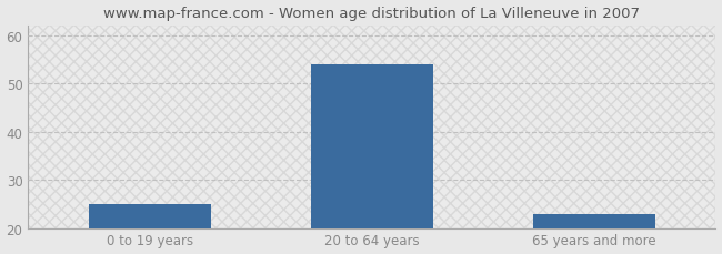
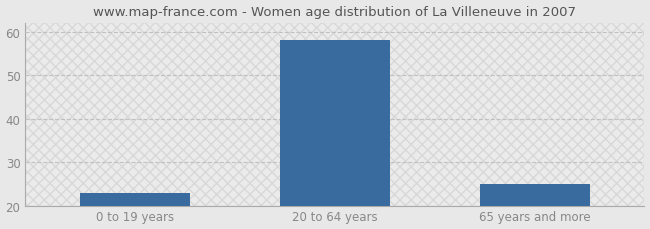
0 to 19 years: 25 -> 23
20 to 64 years: 54 -> 58
65 years and more: 23 -> 25
